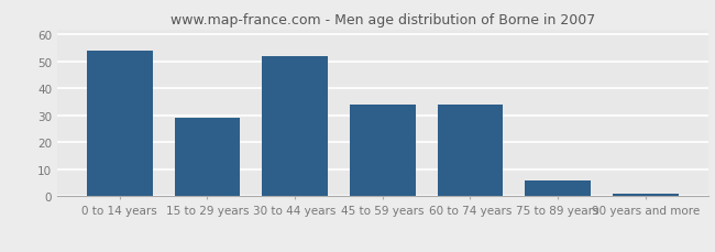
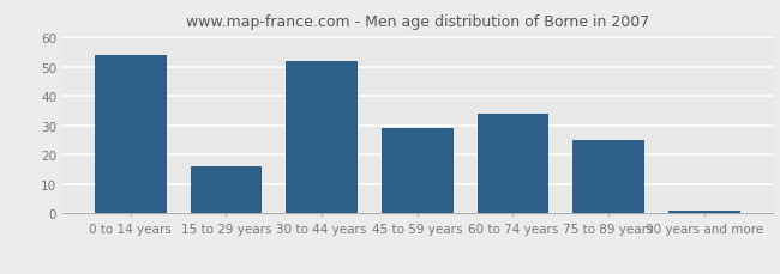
15 to 29 years: 29 -> 16
45 to 59 years: 34 -> 29
75 to 89 years: 6 -> 25
